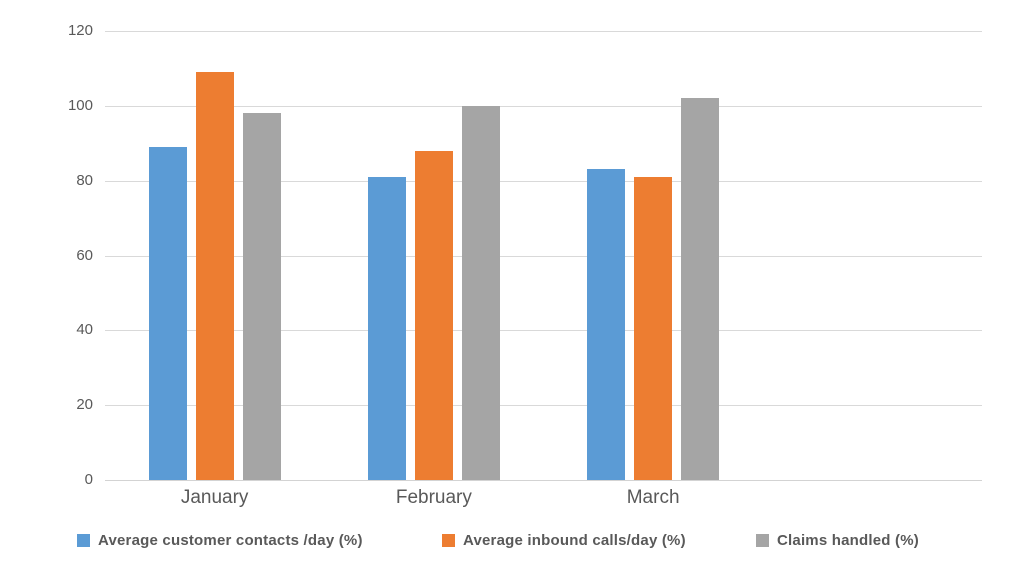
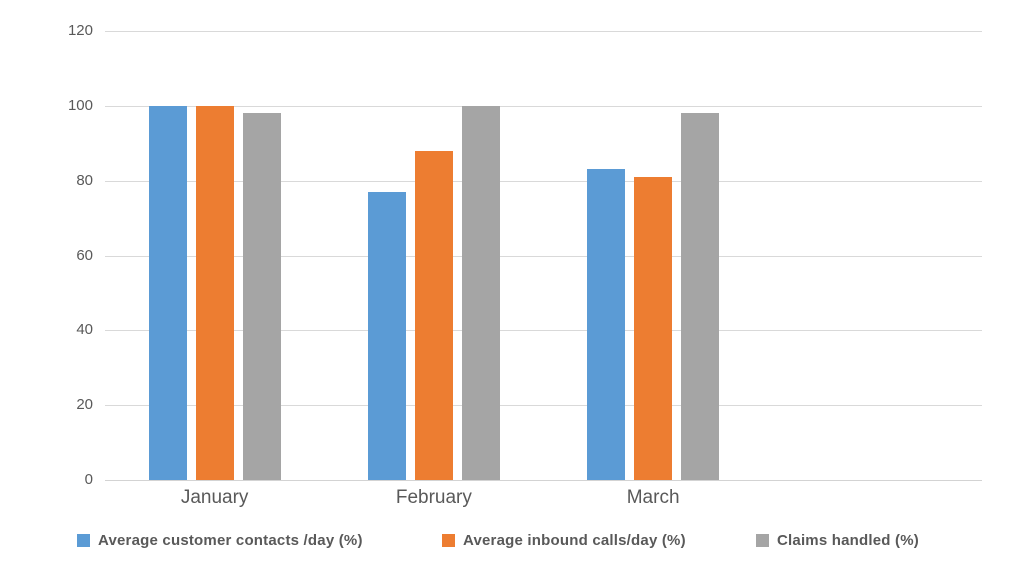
Average customer contacts /day (%)/January: 89 -> 100
Average inbound calls/day (%)/January: 109 -> 100
Average customer contacts /day (%)/February: 81 -> 77
Claims handled (%)/March: 102 -> 98
